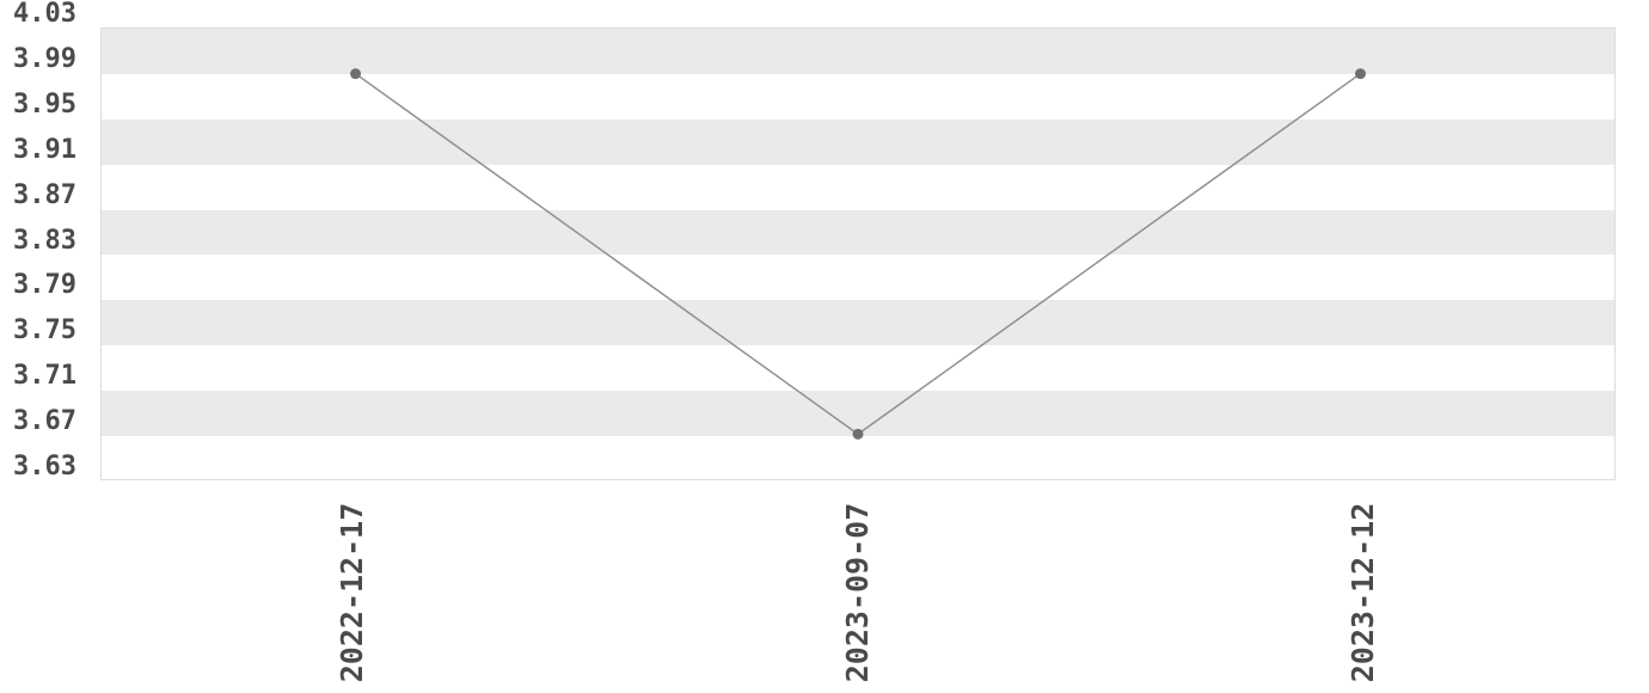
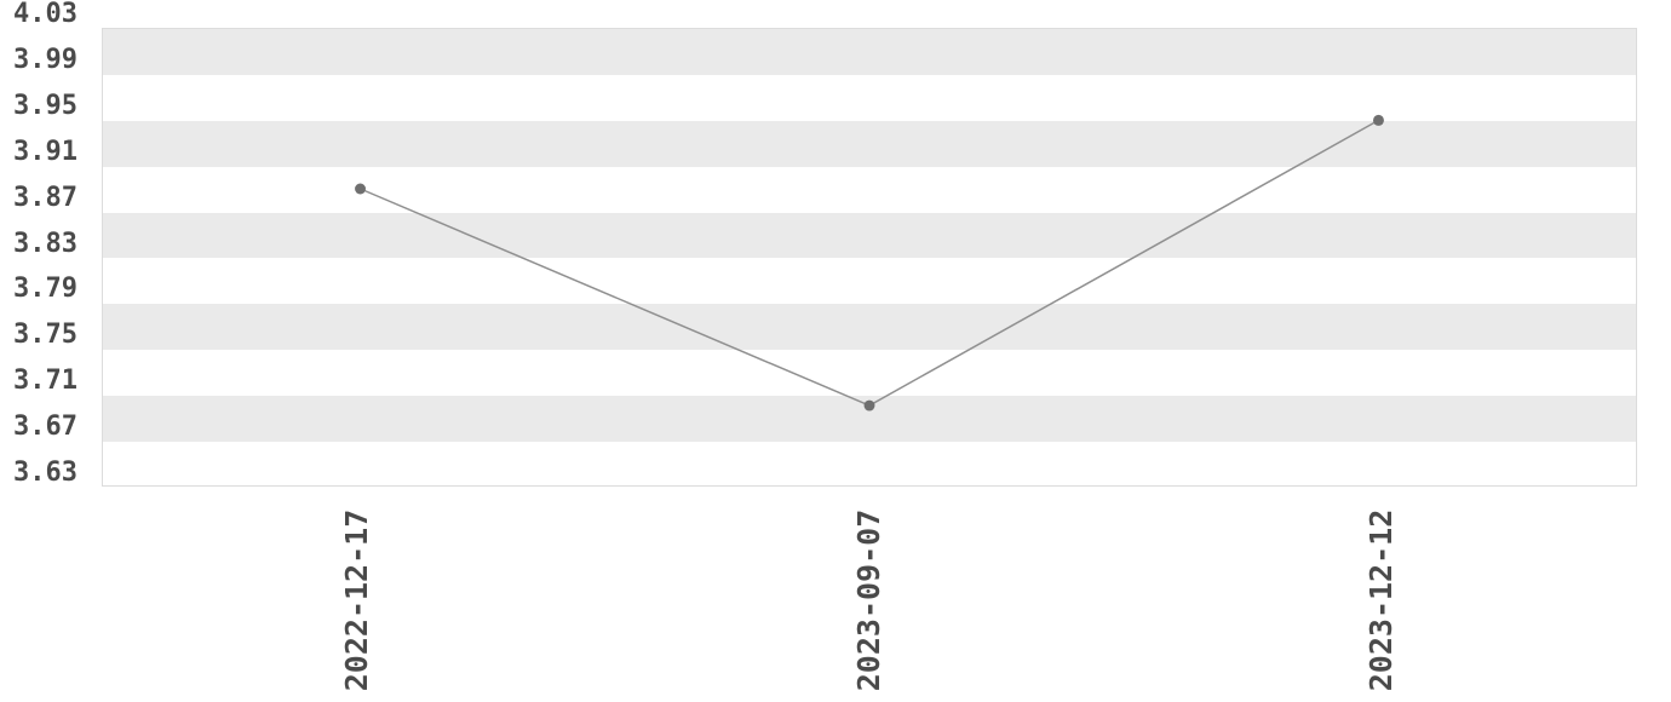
2022-12-17: 3.99 -> 3.89
2023-09-07: 3.67 -> 3.70
2023-12-12: 3.99 -> 3.95
